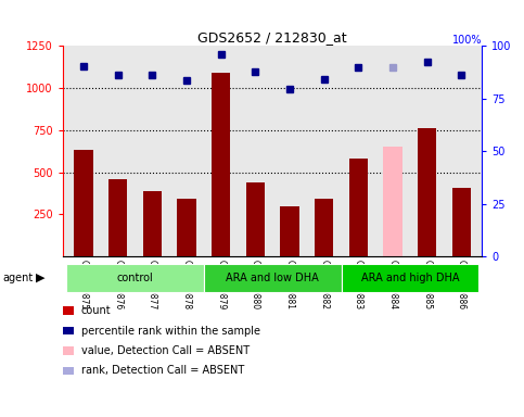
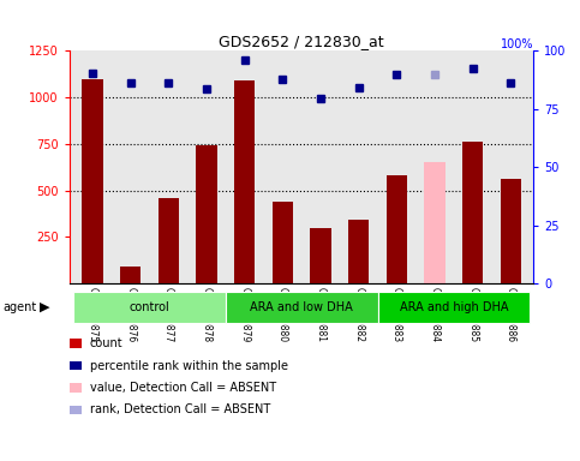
GSM149875: 630 -> 1100
GSM149876: 460 -> 90
GSM149877: 380 -> 460
GSM149878: 340 -> 740
GSM149886: 410 -> 560
